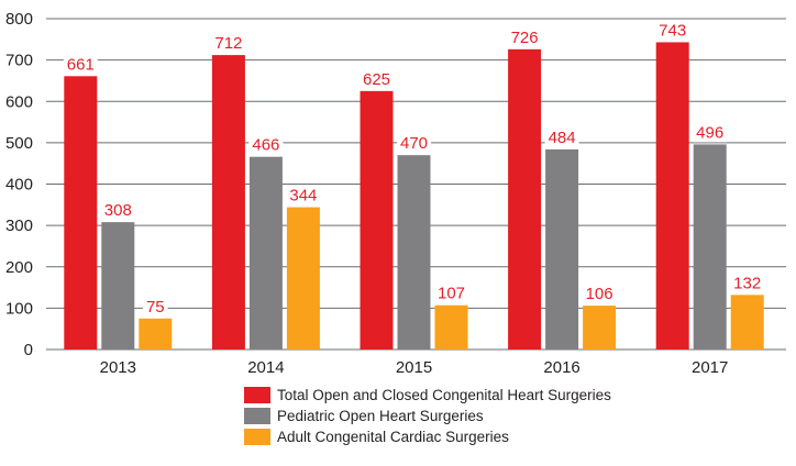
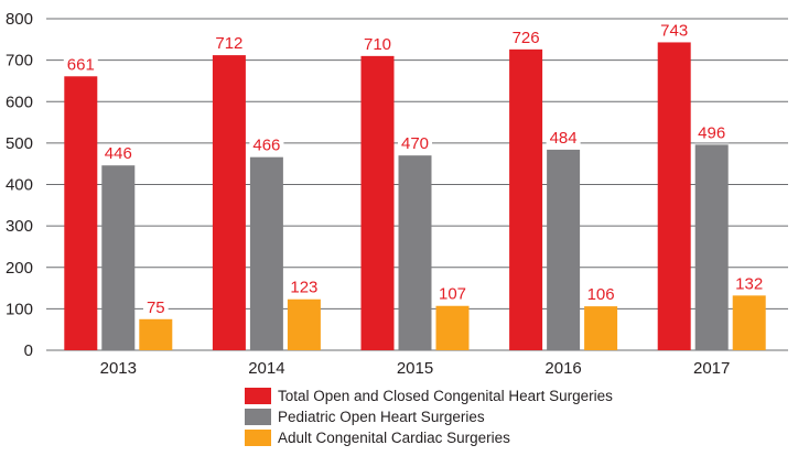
Pediatric Open Heart Surgeries/2013: 308 -> 446
Adult Congenital Cardiac Surgeries/2014: 344 -> 123
Total Open and Closed Congenital Heart Surgeries/2015: 625 -> 710
